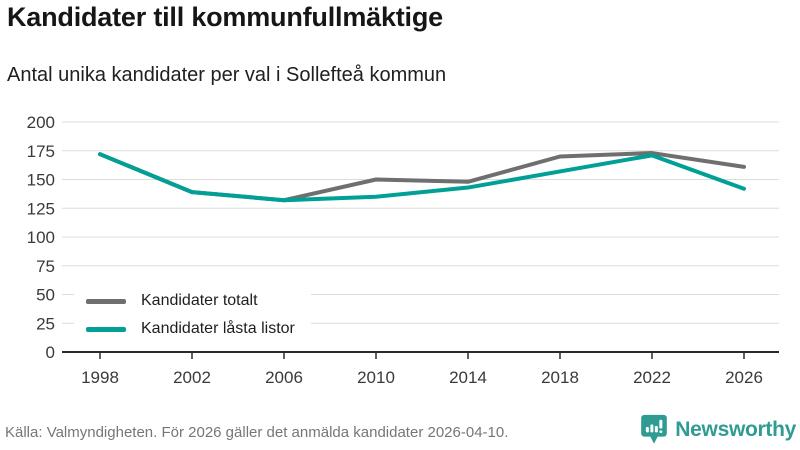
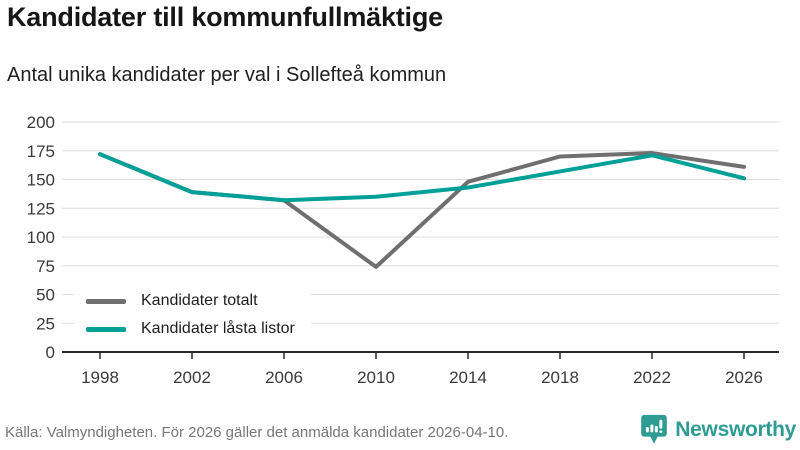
Kandidater totalt/2010: 150 -> 74
Kandidater låsta listor/2026: 142 -> 151
